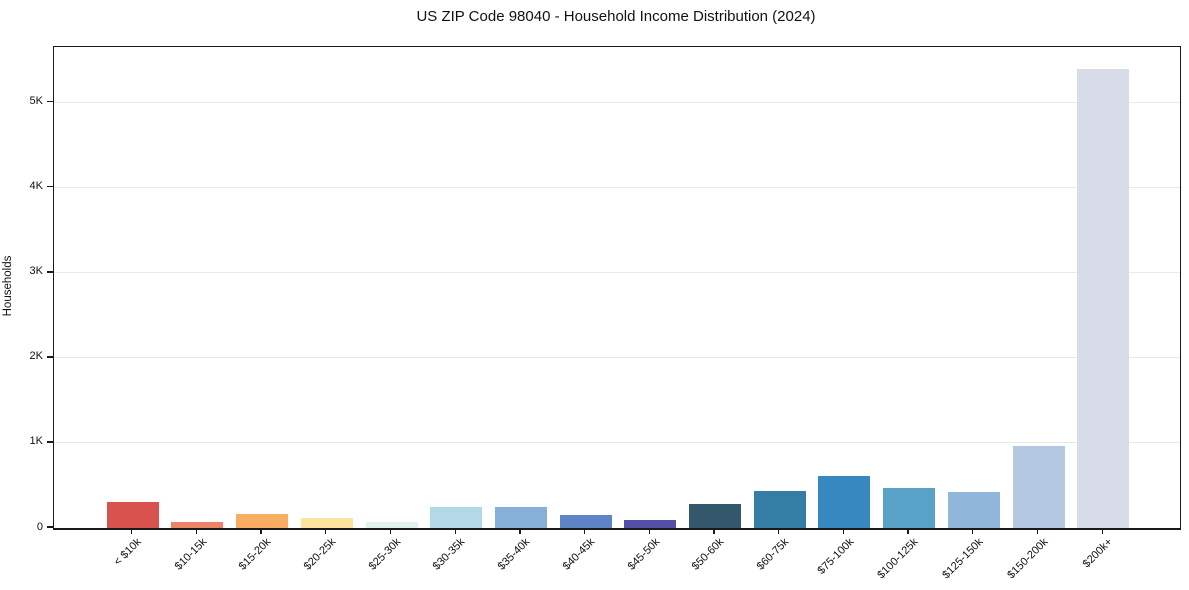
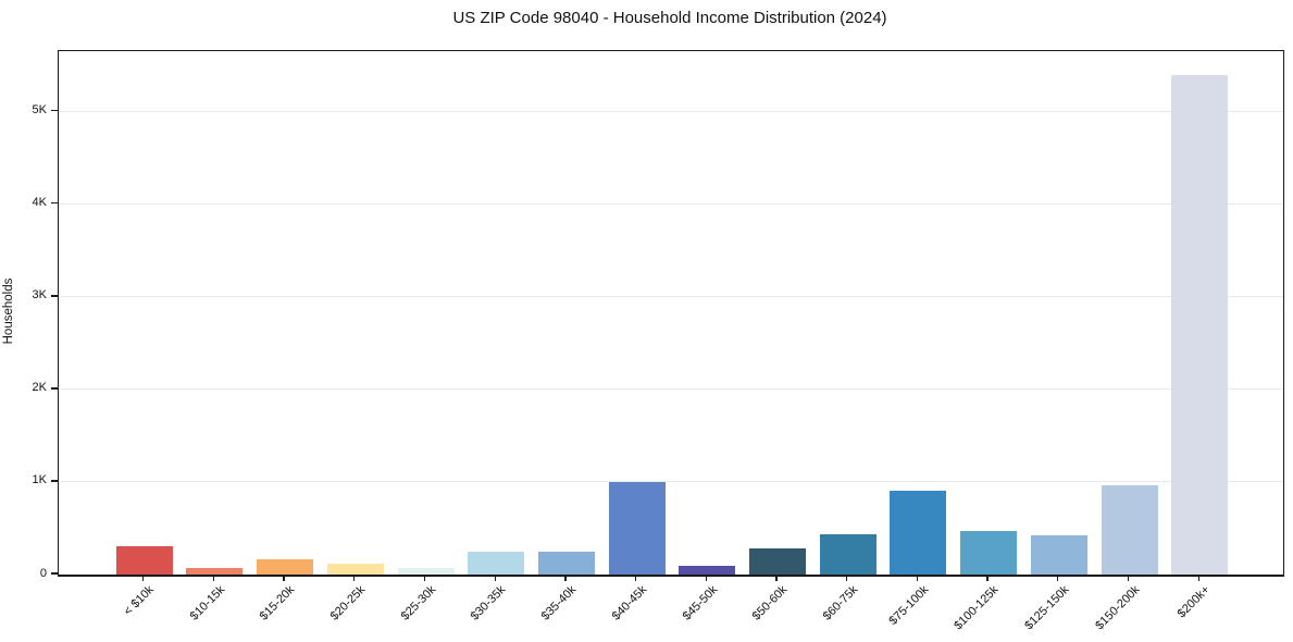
$40-45k: 0.2K -> 1.0K
$75-100k: 0.6K -> 0.9K
